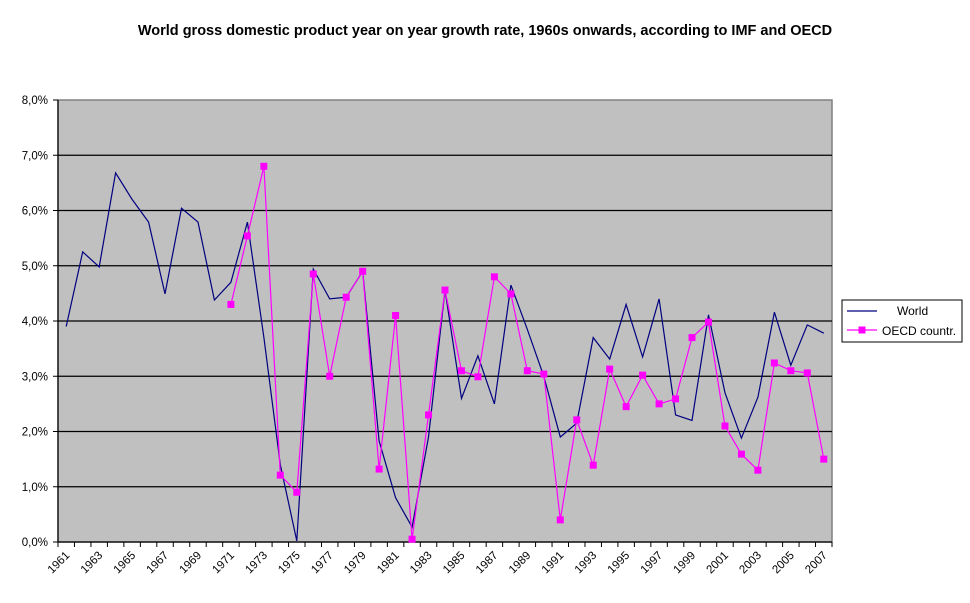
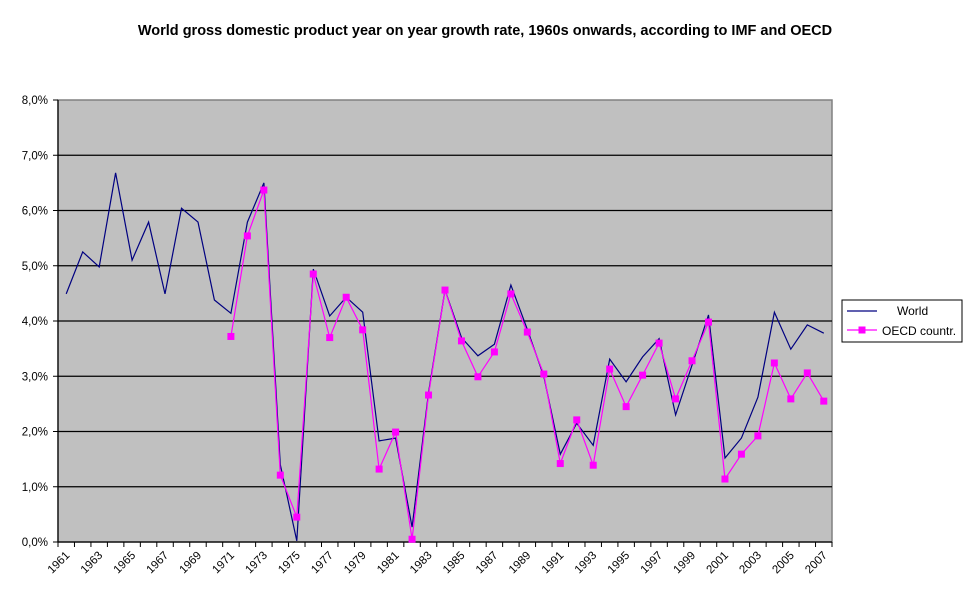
World/1961: 3,9% -> 4,5%
World/1965: 6,2% -> 5,1%
World/1971: 4,7% -> 4,1%
OECD countr./1971: 4,3% -> 3,7%
World/1973: 3,7% -> 6,5%
OECD countr./1973: 6,8% -> 6,4%
OECD countr./1975: 0,9% -> 0,5%
World/1977: 4,4% -> 4,1%
OECD countr./1977: 3,0% -> 3,7%
World/1979: 4,9% -> 4,2%
OECD countr./1979: 4,9% -> 3,8%
World/1981: 0,8% -> 1,9%
OECD countr./1981: 4,1% -> 2,0%
World/1983: 1,9% -> 2,7%
OECD countr./1983: 2,3% -> 2,7%
World/1985: 2,6% -> 3,7%
OECD countr./1985: 3,1% -> 3,6%
World/1987: 2,5% -> 3,6%
OECD countr./1987: 4,8% -> 3,4%
OECD countr./1989: 3,1% -> 3,8%
World/1991: 1,9% -> 1,6%
OECD countr./1991: 0,4% -> 1,4%
World/1993: 3,7% -> 1,8%
World/1995: 4,3% -> 2,9%
World/1997: 4,4% -> 3,7%
OECD countr./1997: 2,5% -> 3,6%
World/1999: 2,2% -> 3,2%
OECD countr./1999: 3,7% -> 3,3%
World/2001: 2,7% -> 1,5%
OECD countr./2001: 2,1% -> 1,1%
OECD countr./2003: 1,3% -> 1,9%
World/2005: 3,2% -> 3,5%
OECD countr./2005: 3,1% -> 2,6%
OECD countr./2007: 1,5% -> 2,5%
